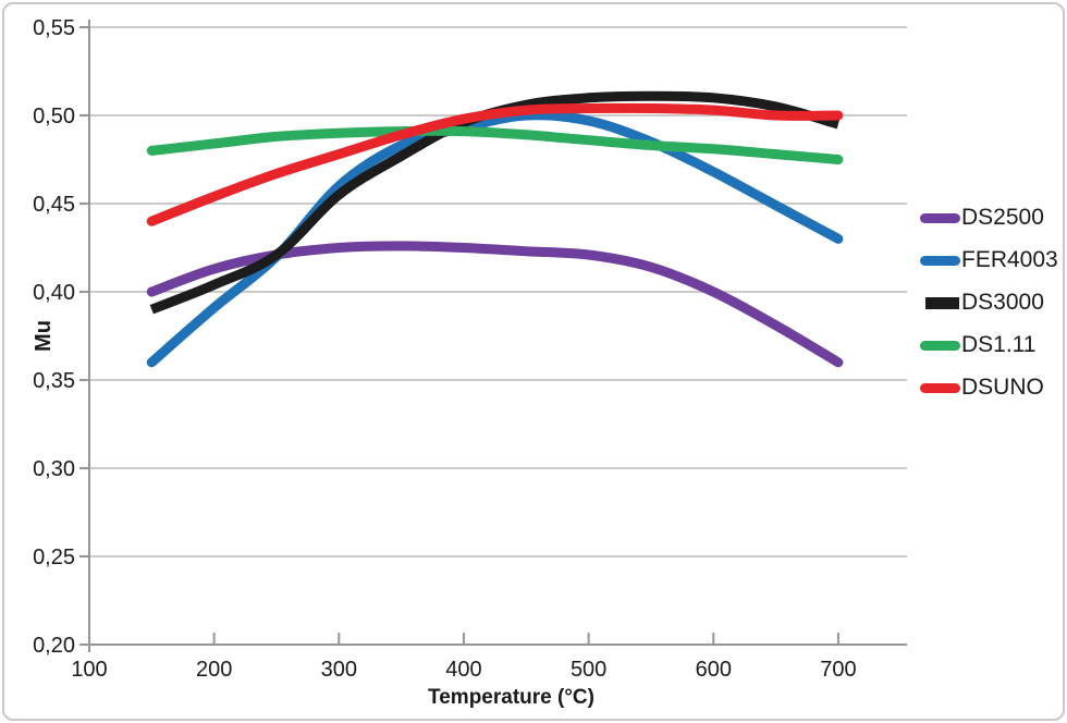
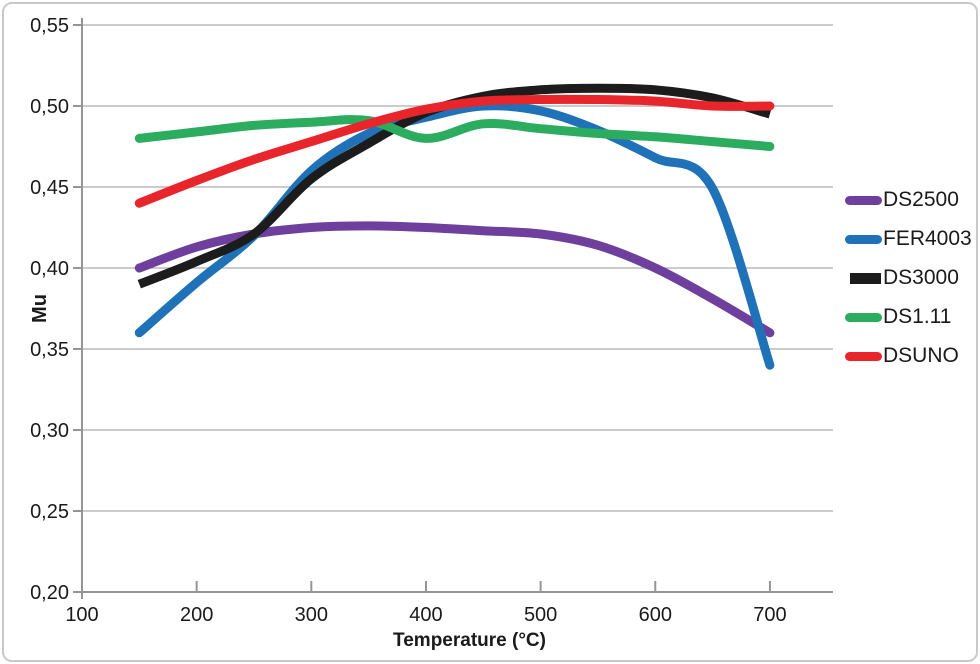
DS1.11/400: 0,49 -> 0,48
FER4003/700: 0,43 -> 0,34
